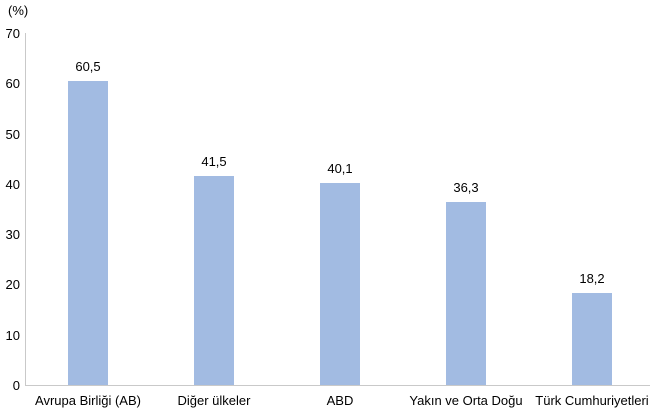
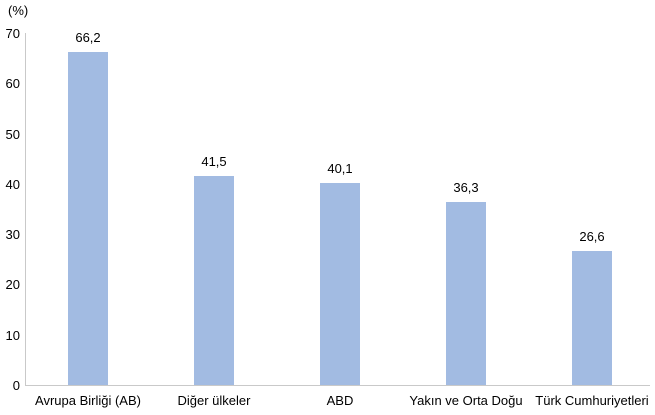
Avrupa Birliği (AB): 60,5 -> 66,2
Türk Cumhuriyetleri: 18,2 -> 26,6
